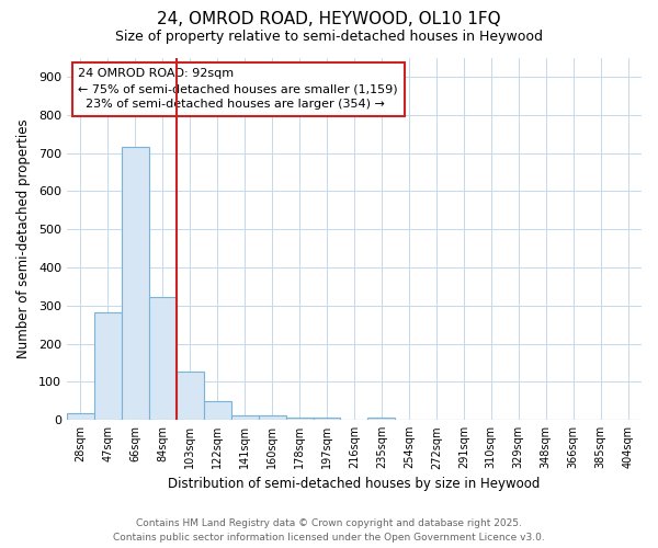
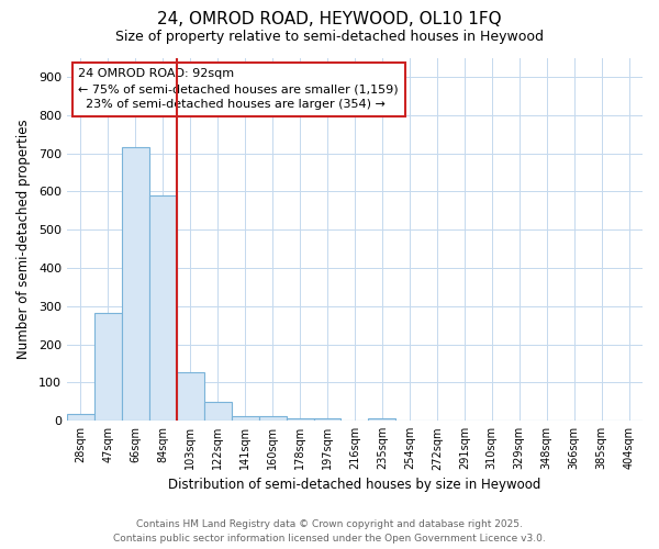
84sqm: 321 -> 590
